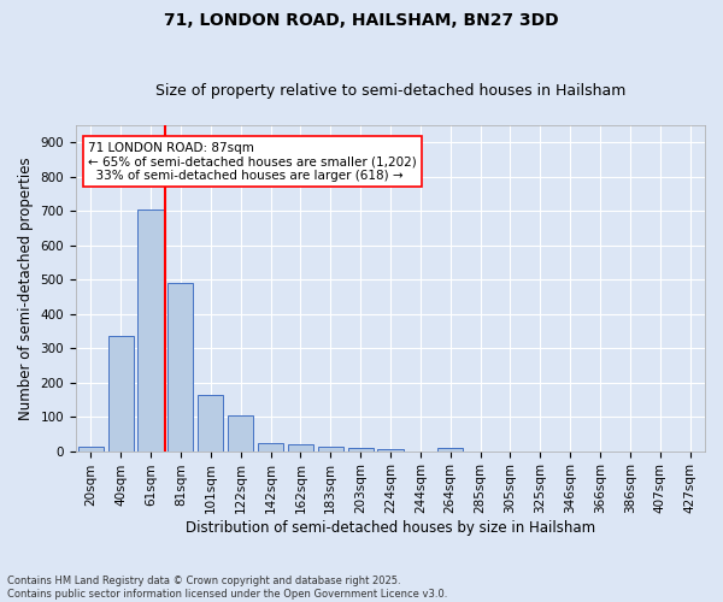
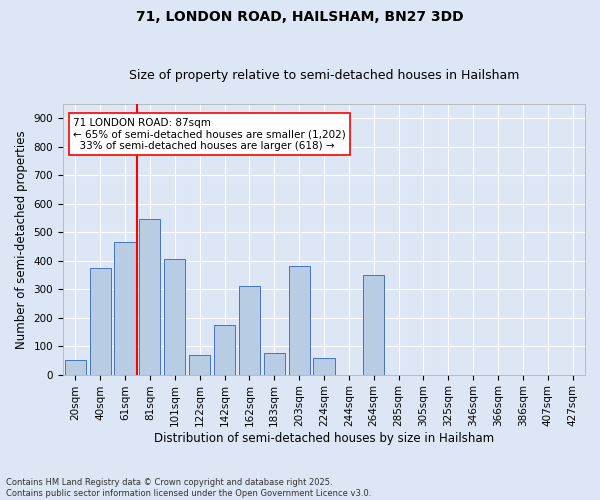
20sqm: 12 -> 50
40sqm: 335 -> 375
61sqm: 705 -> 465
81sqm: 490 -> 545
101sqm: 165 -> 405
122sqm: 105 -> 70
142sqm: 22 -> 175
162sqm: 20 -> 310
183sqm: 12 -> 75
203sqm: 8 -> 380
224sqm: 5 -> 60
264sqm: 9 -> 350
